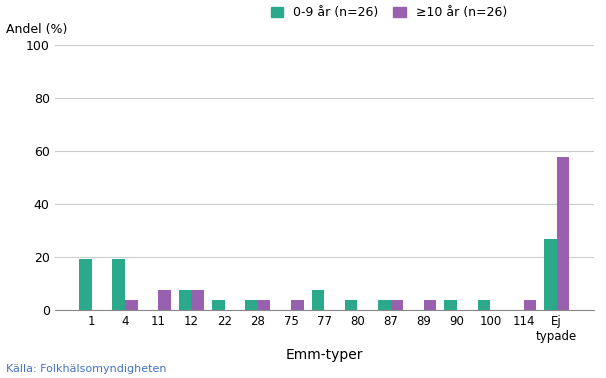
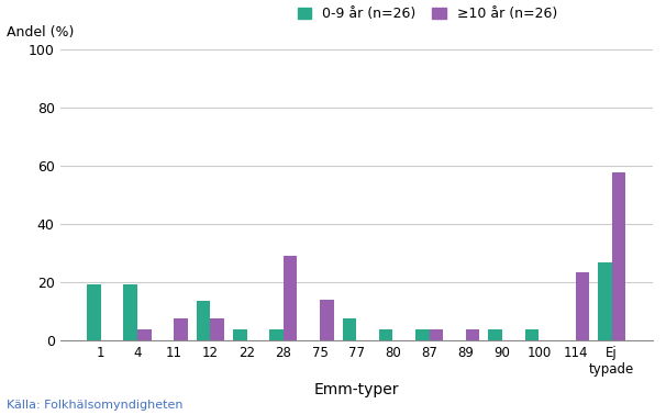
0-9 år (n=26)/12: 7.7 -> 13.5
≥10 år (n=26)/28: 3.8 -> 29.0
≥10 år (n=26)/75: 3.8 -> 14.0
≥10 år (n=26)/114: 3.8 -> 23.5
